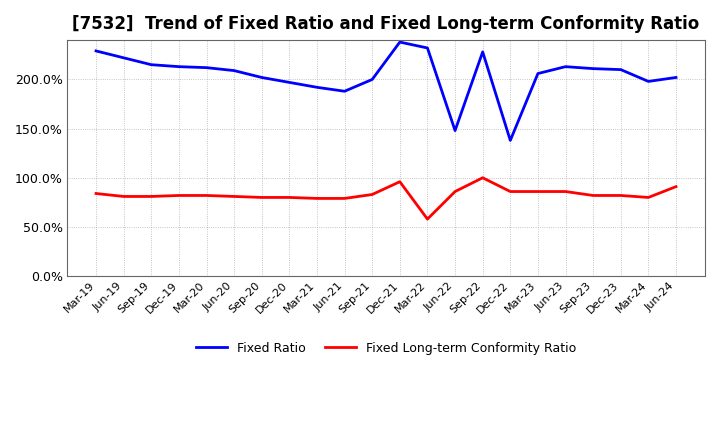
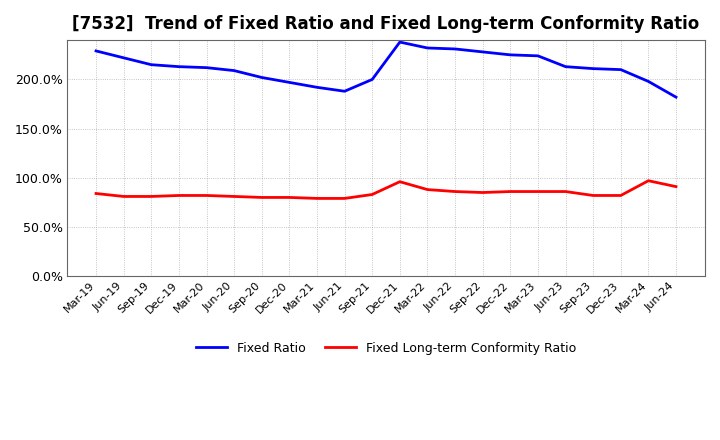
Fixed Long-term Conformity Ratio/Mar-22: 58% -> 88%
Fixed Ratio/Jun-22: 148% -> 231%
Fixed Long-term Conformity Ratio/Sep-22: 100% -> 85%
Fixed Ratio/Dec-22: 138% -> 225%
Fixed Ratio/Mar-23: 206% -> 224%
Fixed Long-term Conformity Ratio/Mar-24: 80% -> 97%
Fixed Ratio/Jun-24: 202% -> 182%
